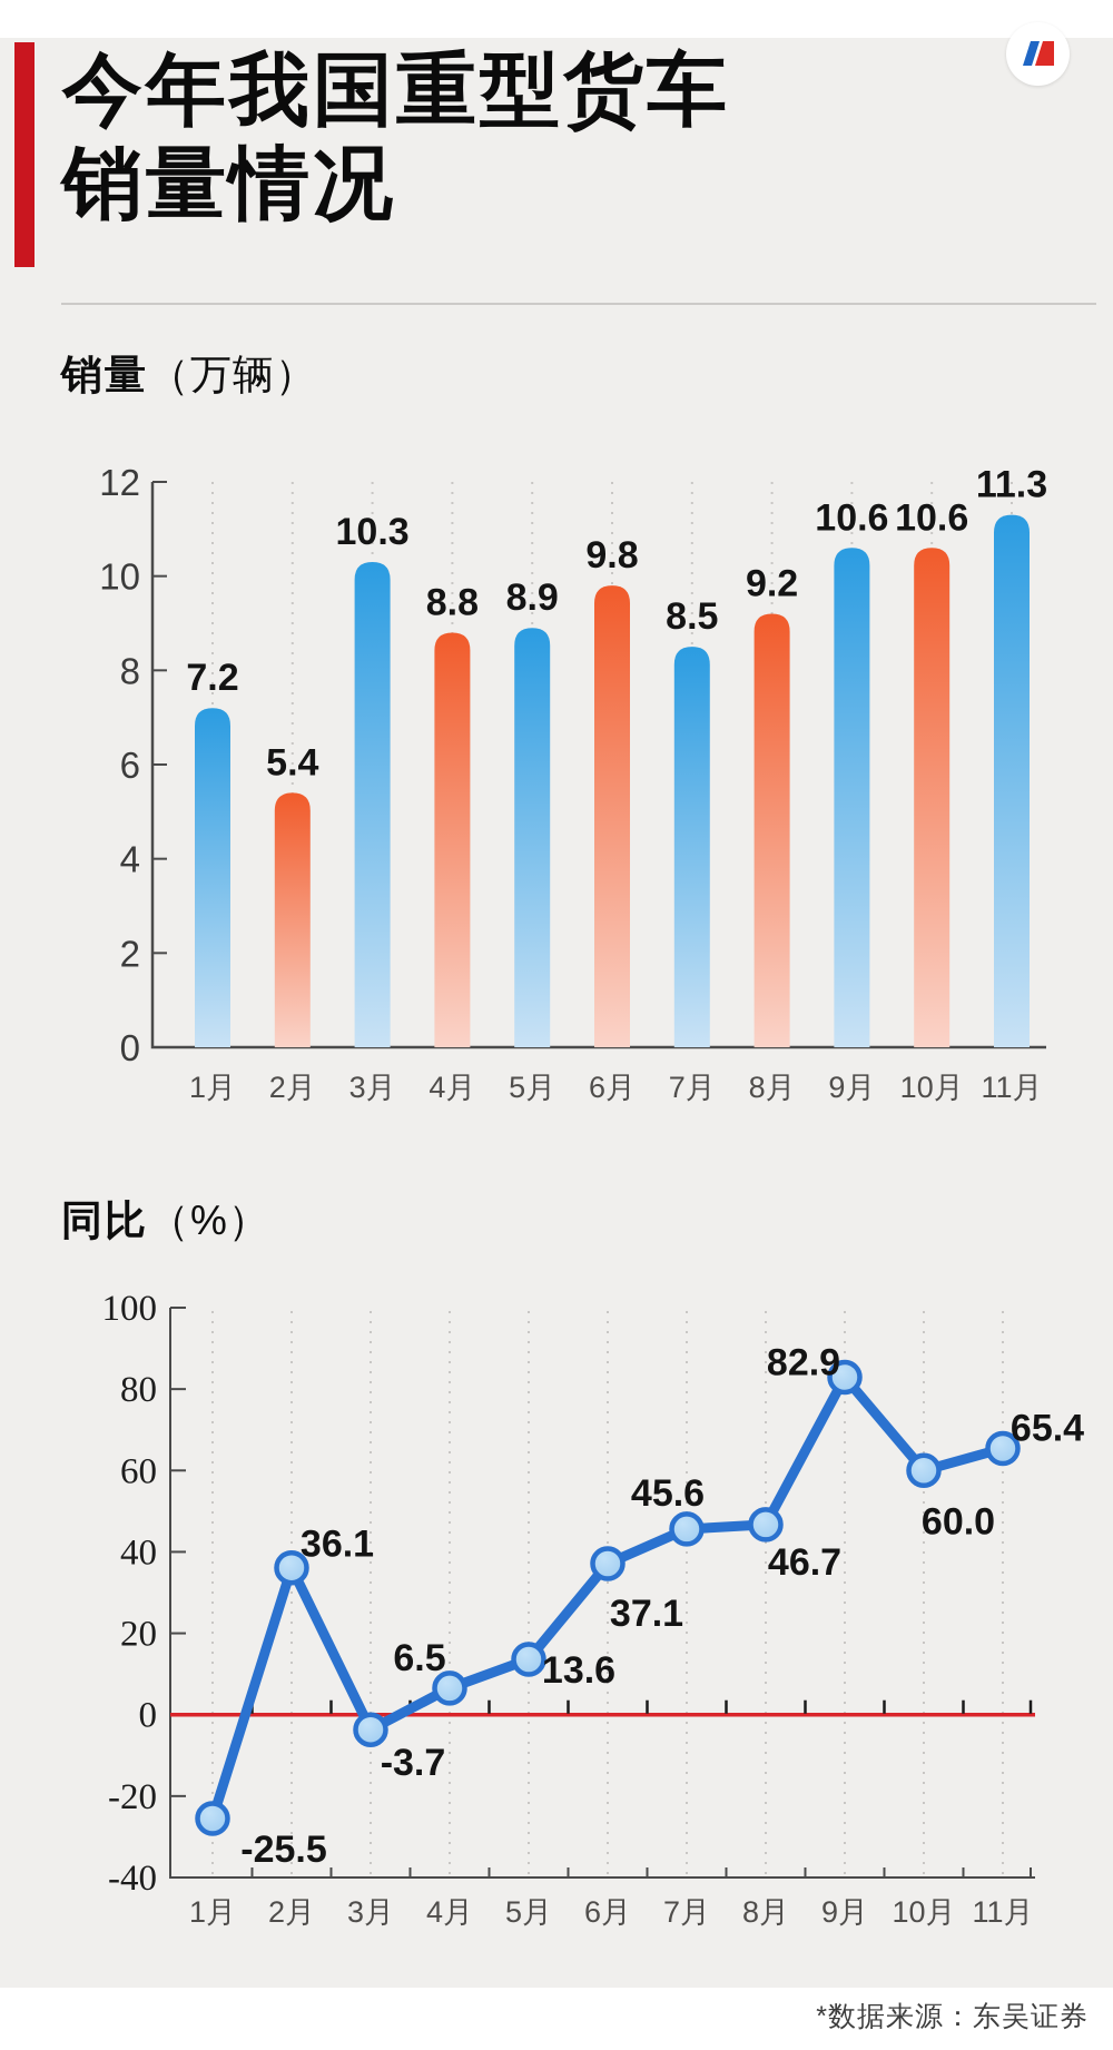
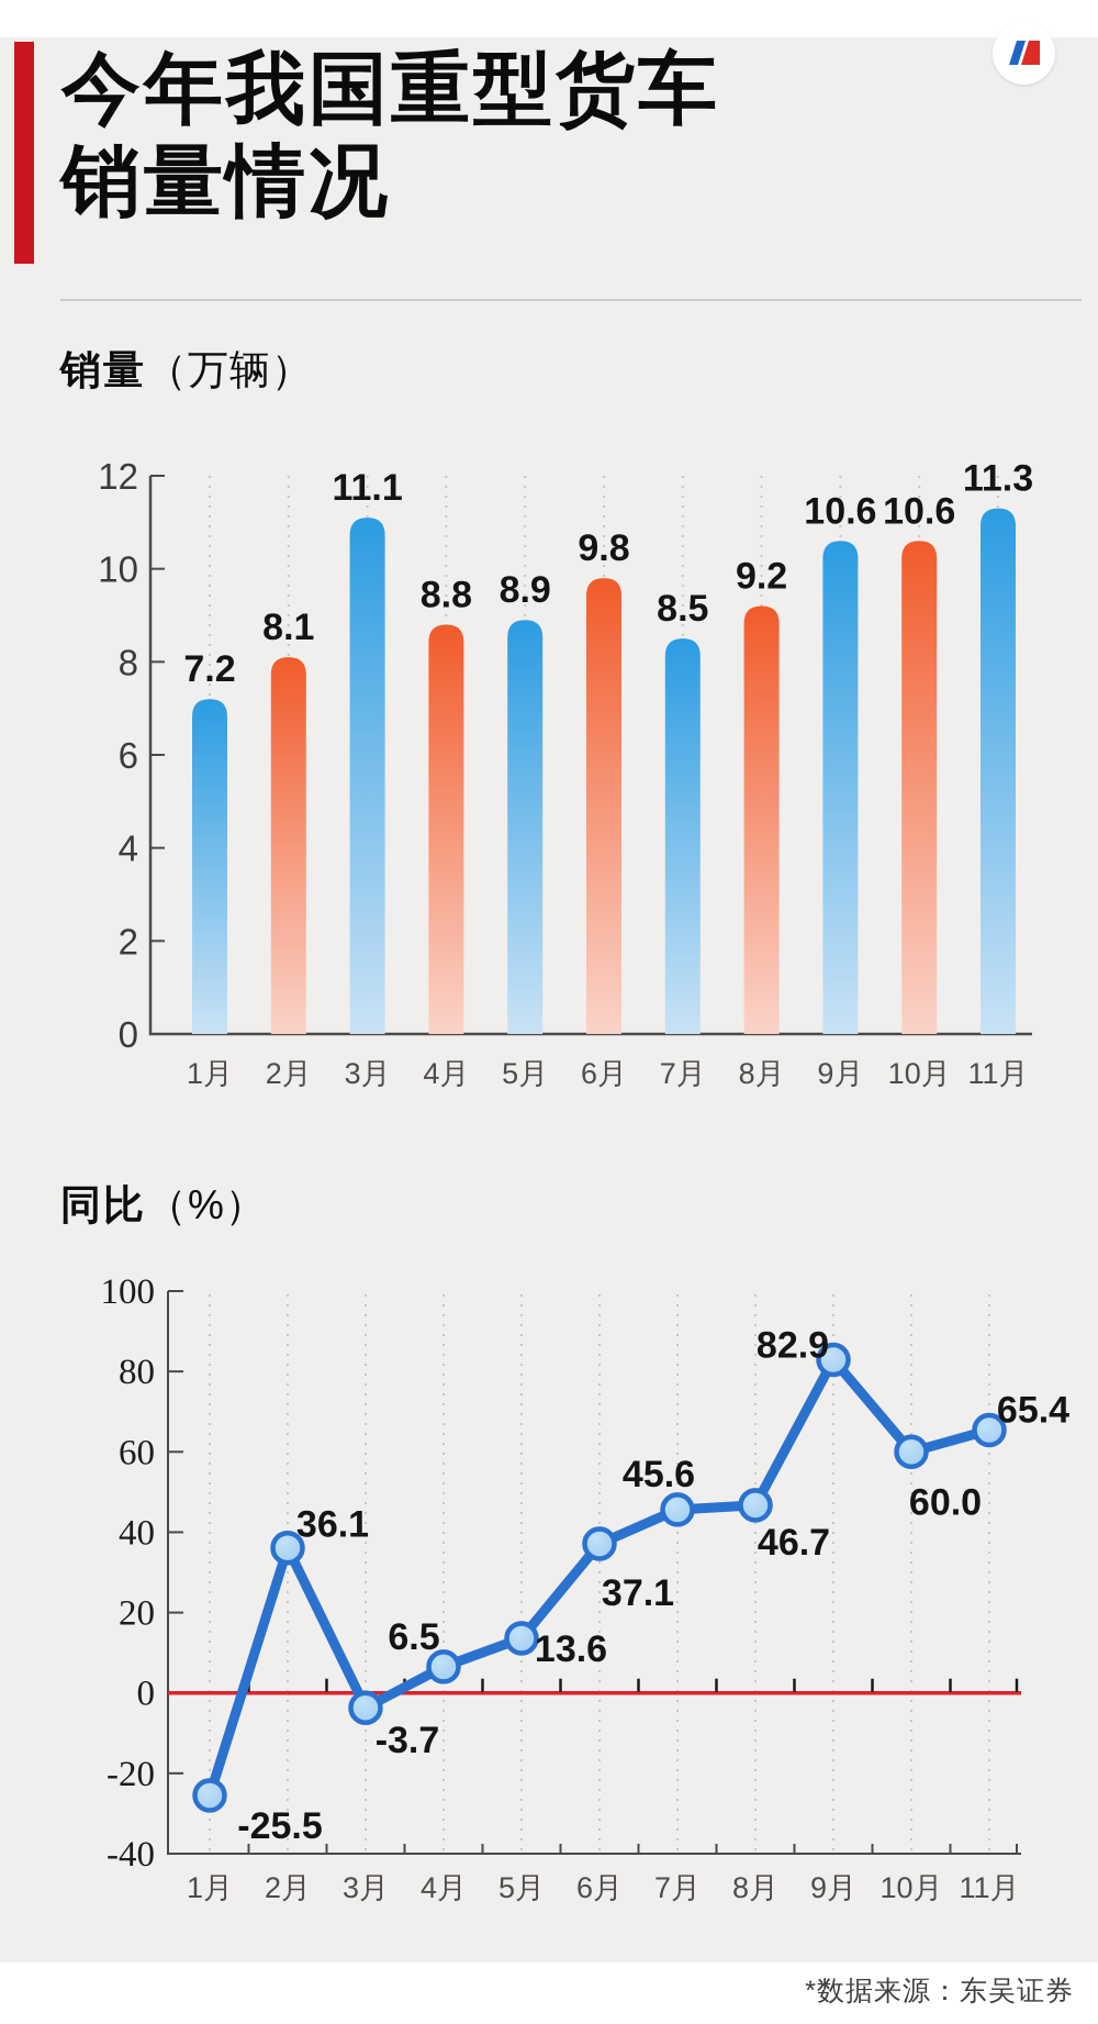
销量（万辆）/2月: 5.4 -> 8.1
销量（万辆）/3月: 10.3 -> 11.1
